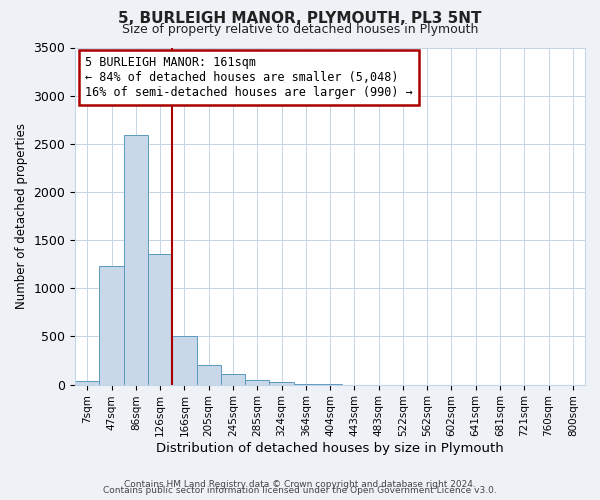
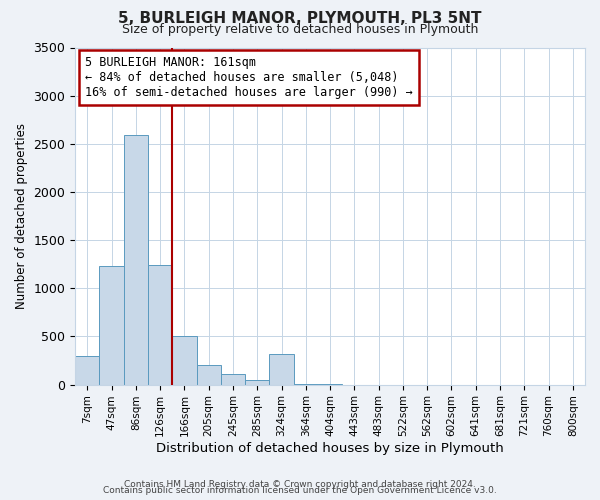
7sqm: 40 -> 300
126sqm: 1360 -> 1240
324sqm: 30 -> 320
